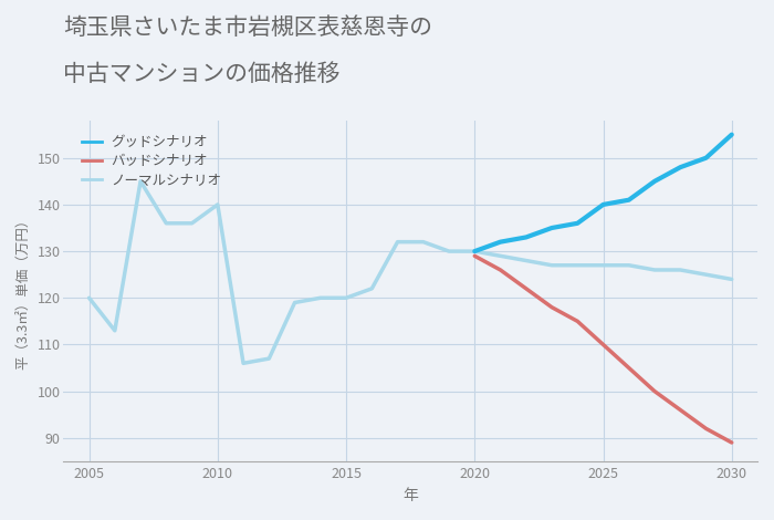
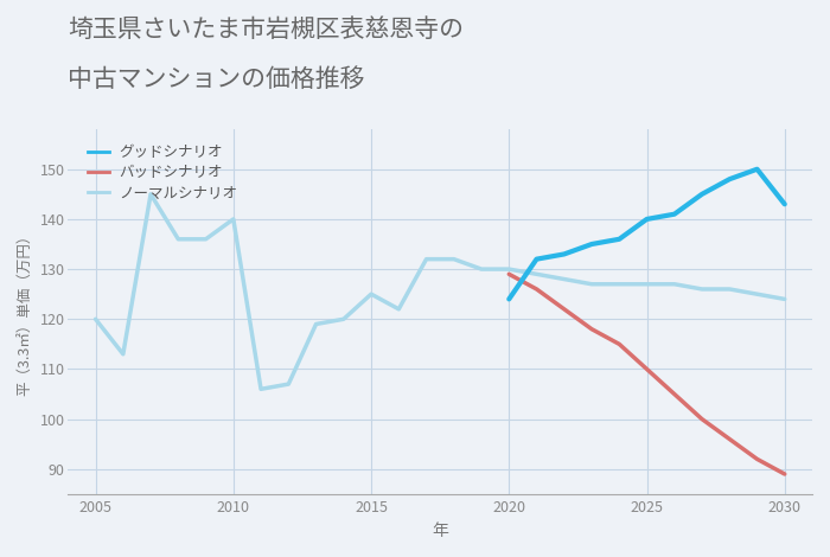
ノーマルシナリオ/2015: 120 -> 125
グッドシナリオ/2020: 130 -> 124
グッドシナリオ/2030: 155 -> 143
